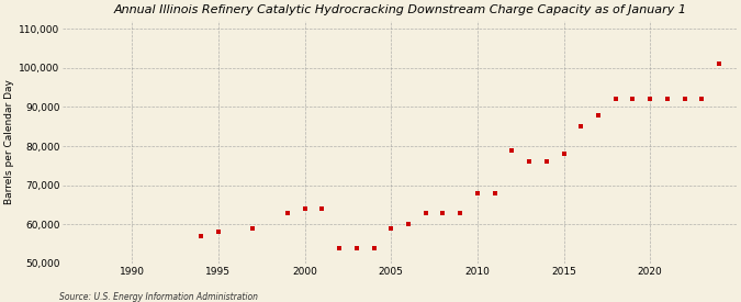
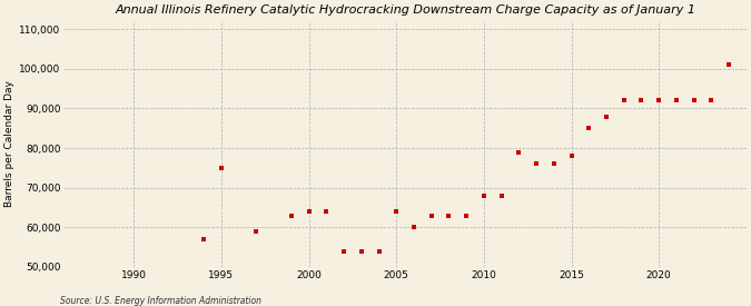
1995: 58,000 -> 75,000
2005: 59,000 -> 64,000
